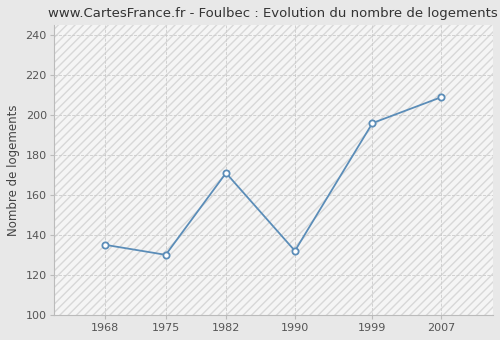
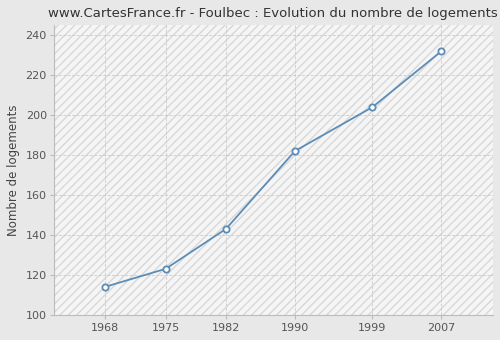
1968: 135 -> 114
1975: 130 -> 123
1982: 171 -> 143
1990: 132 -> 182
1999: 196 -> 204
2007: 209 -> 232
